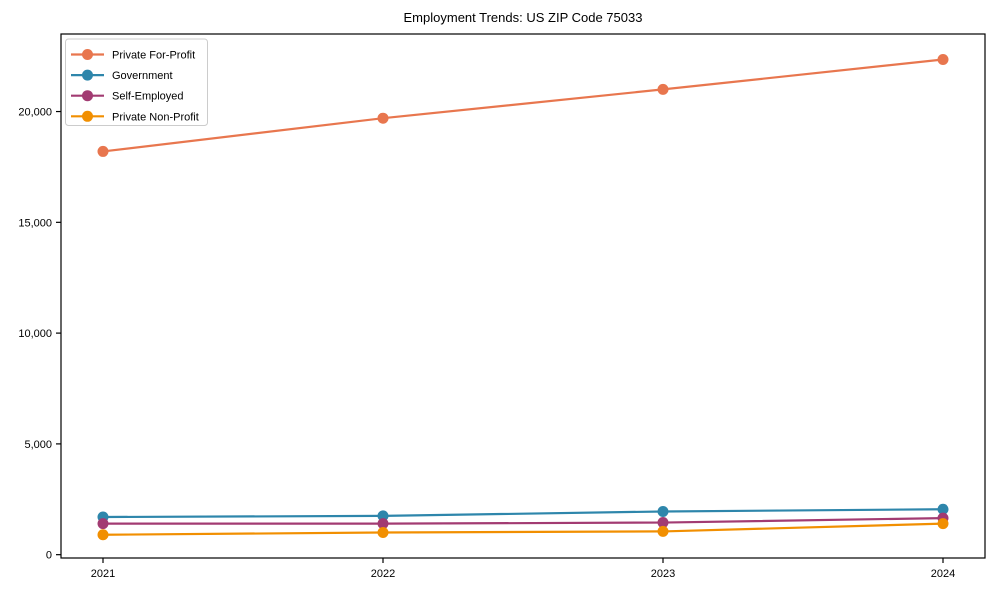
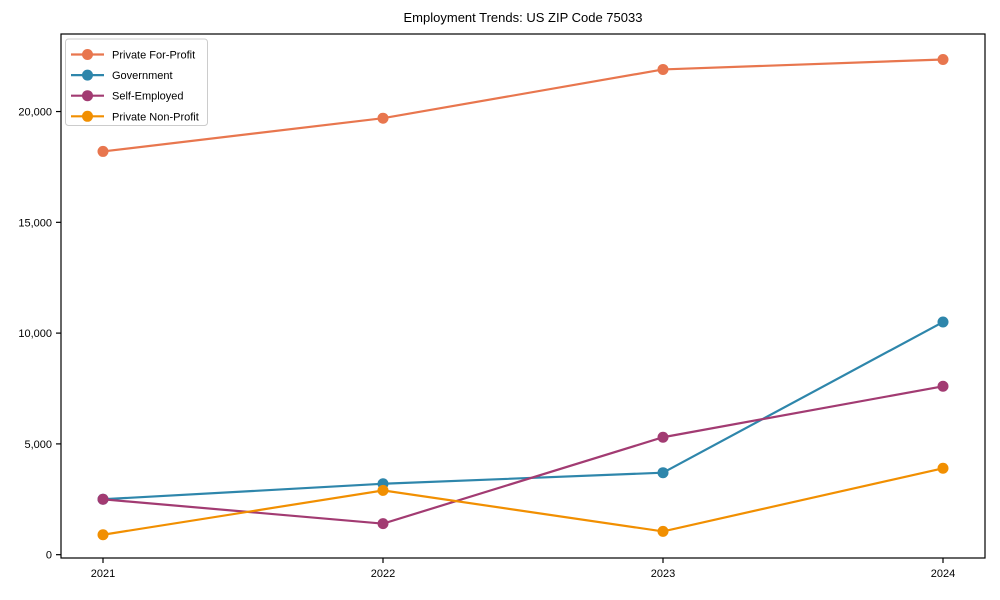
Government/2021: 1700 -> 2500
Self-Employed/2021: 1400 -> 2500
Government/2022: 1800 -> 3200
Private Non-Profit/2022: 1000 -> 2900
Private For-Profit/2023: 21000 -> 21900
Government/2023: 2000 -> 3700
Self-Employed/2023: 1400 -> 5300
Government/2024: 2000 -> 10500
Self-Employed/2024: 1600 -> 7600
Private Non-Profit/2024: 1400 -> 3900
